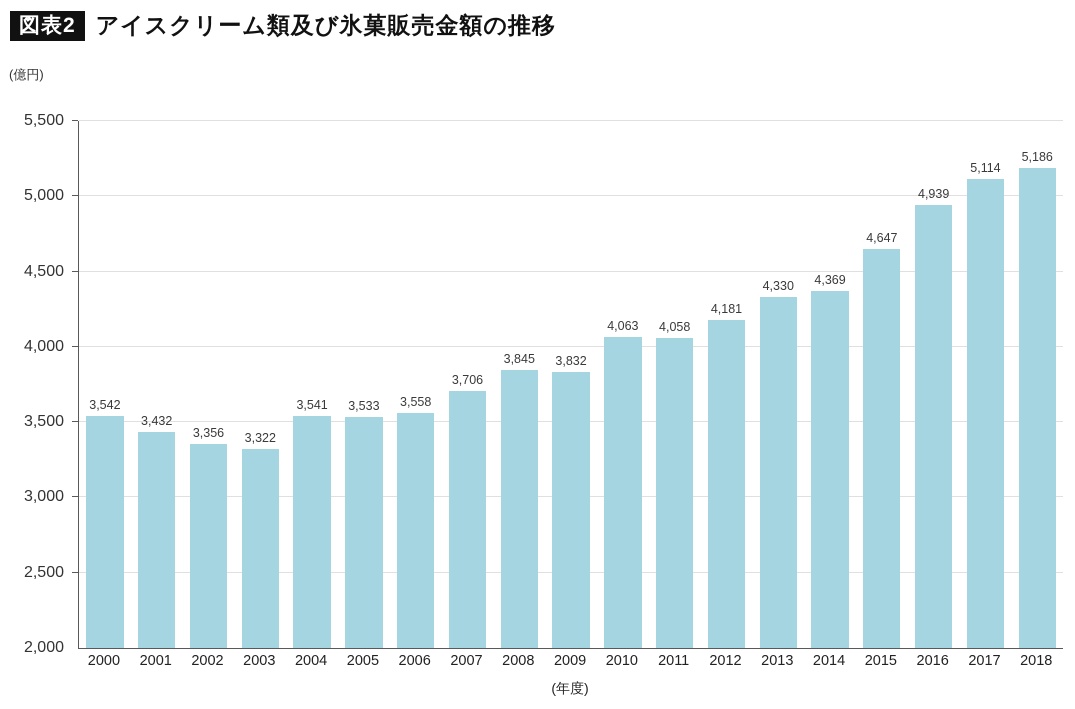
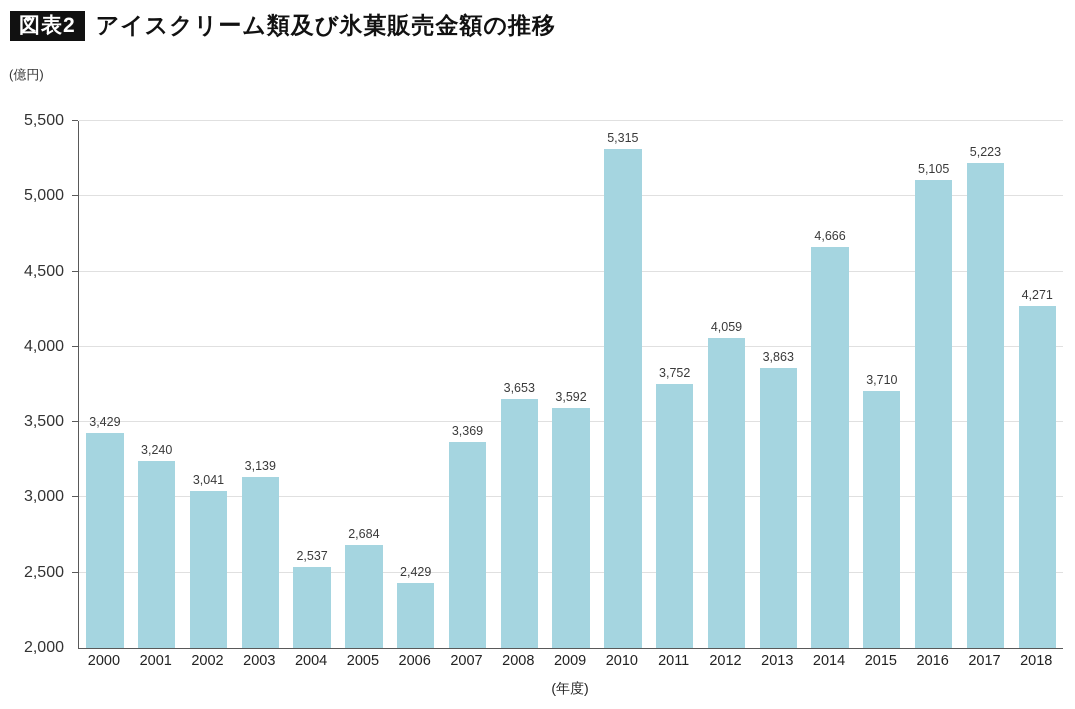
2000: 3,542 -> 3,429
2001: 3,432 -> 3,240
2002: 3,356 -> 3,041
2003: 3,322 -> 3,139
2004: 3,541 -> 2,537
2005: 3,533 -> 2,684
2006: 3,558 -> 2,429
2007: 3,706 -> 3,369
2008: 3,845 -> 3,653
2009: 3,832 -> 3,592
2010: 4,063 -> 5,315
2011: 4,058 -> 3,752
2012: 4,181 -> 4,059
2013: 4,330 -> 3,863
2014: 4,369 -> 4,666
2015: 4,647 -> 3,710
2016: 4,939 -> 5,105
2017: 5,114 -> 5,223
2018: 5,186 -> 4,271
